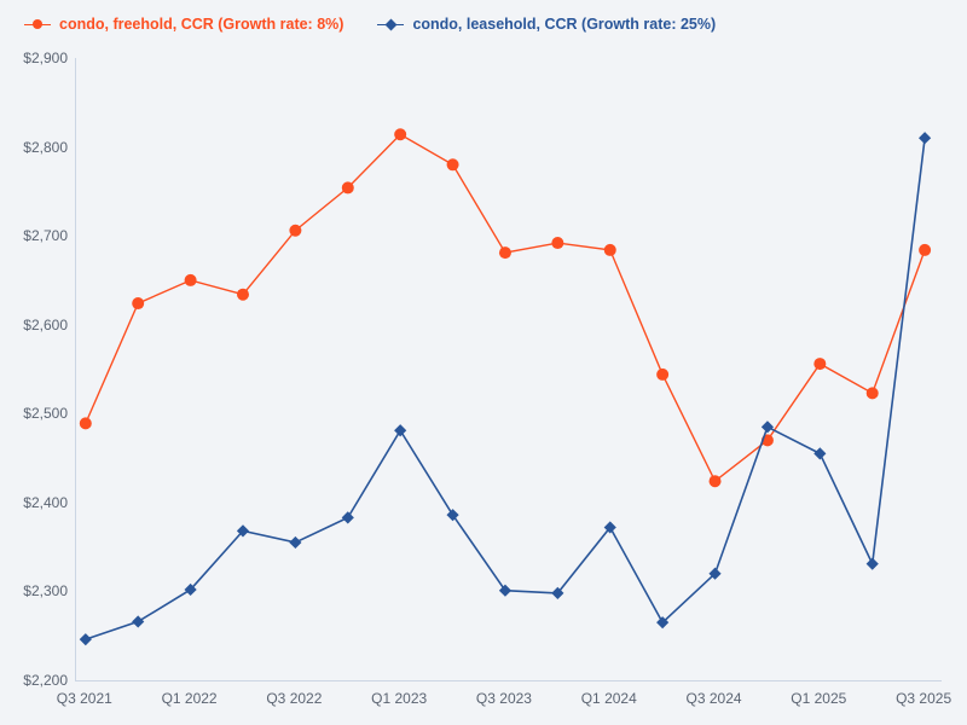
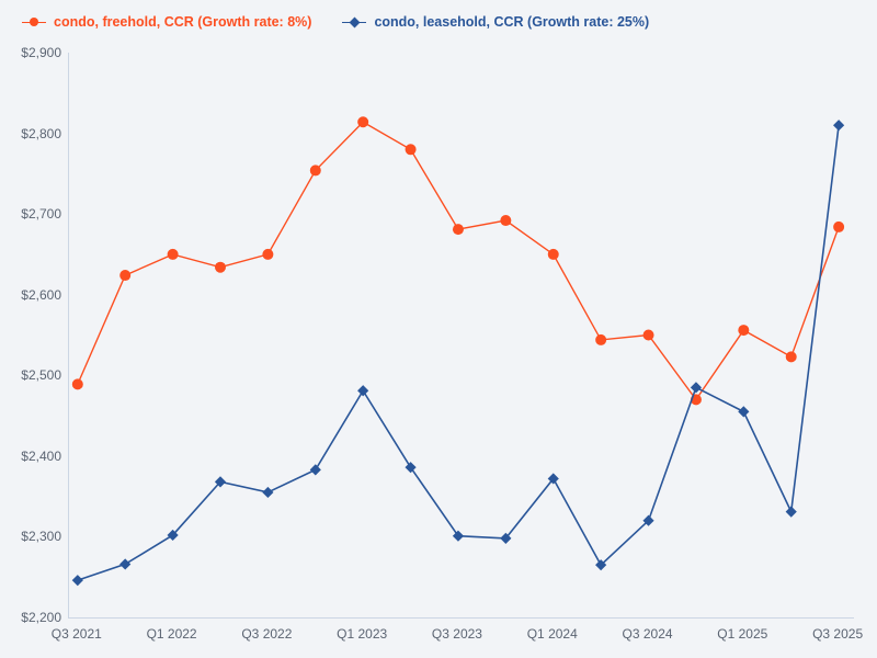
condo, freehold, CCR (Growth rate: 8%)/Q3 2022: $2710 -> $2650
condo, freehold, CCR (Growth rate: 8%)/Q1 2024: $2680 -> $2650
condo, freehold, CCR (Growth rate: 8%)/Q3 2024: $2420 -> $2550
